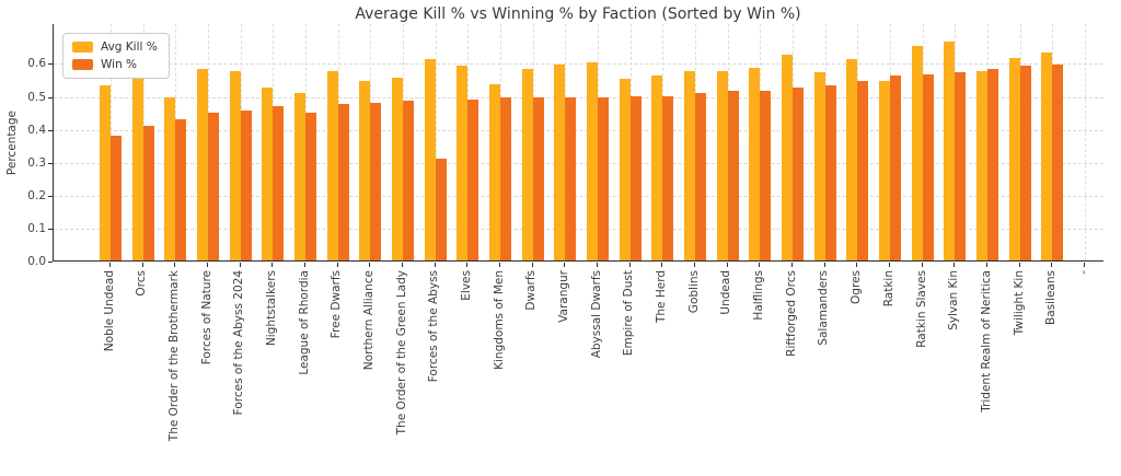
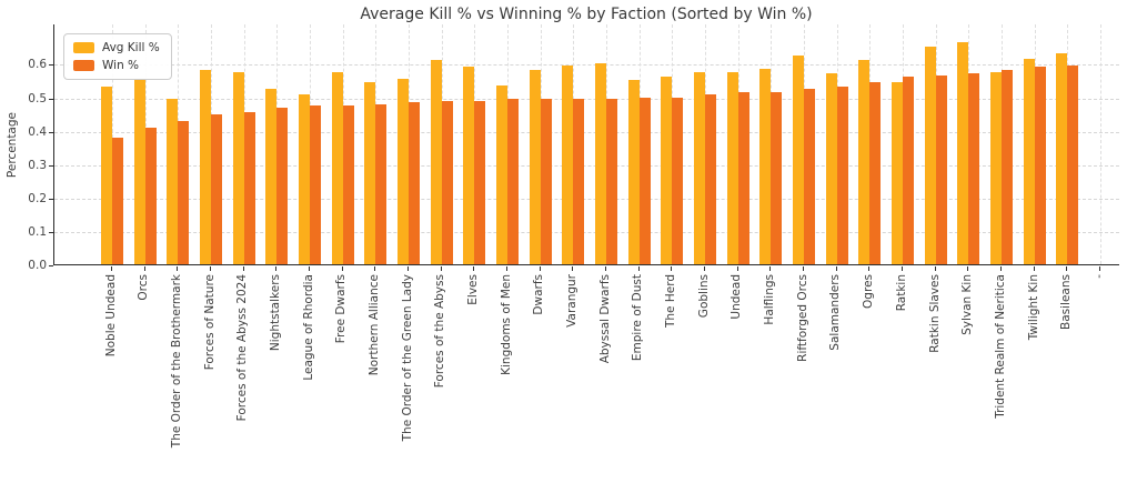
Win %/League of Rhordia: 0.45 -> 0.47
Win %/Forces of the Abyss: 0.31 -> 0.49
